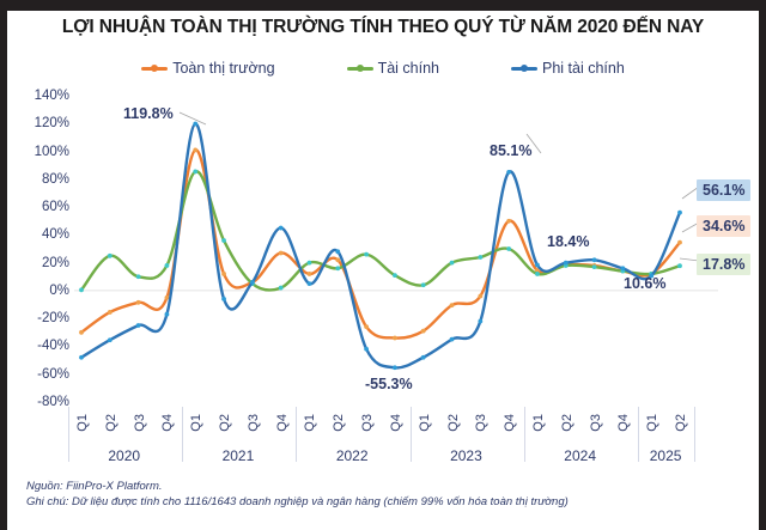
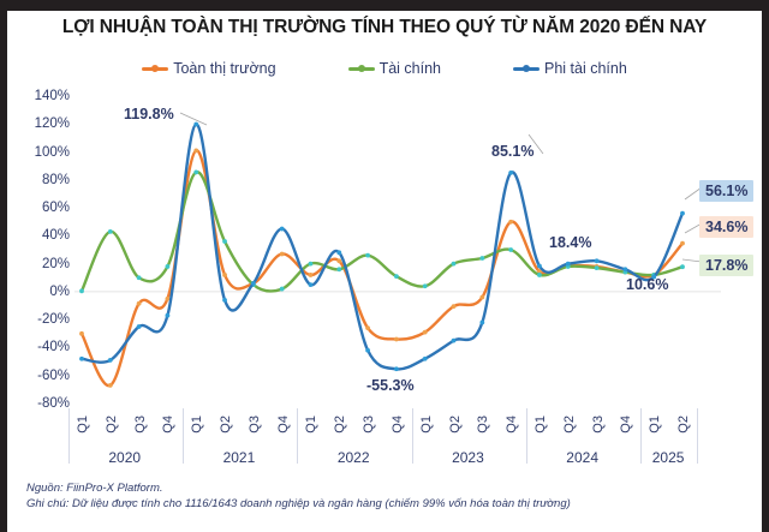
Toàn thị trường/Q2 2020: -16% -> -67%
Tài chính/Q2 2020: 25% -> 43%
Phi tài chính/Q2 2020: -36% -> -49%
